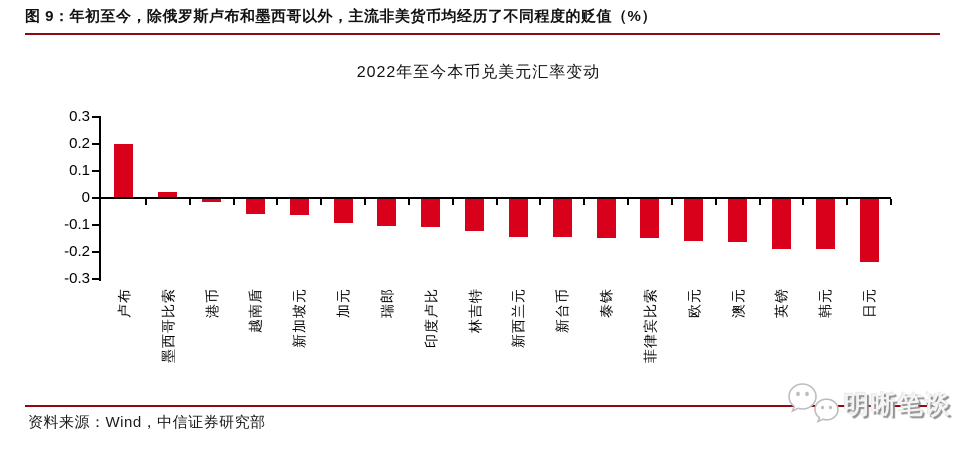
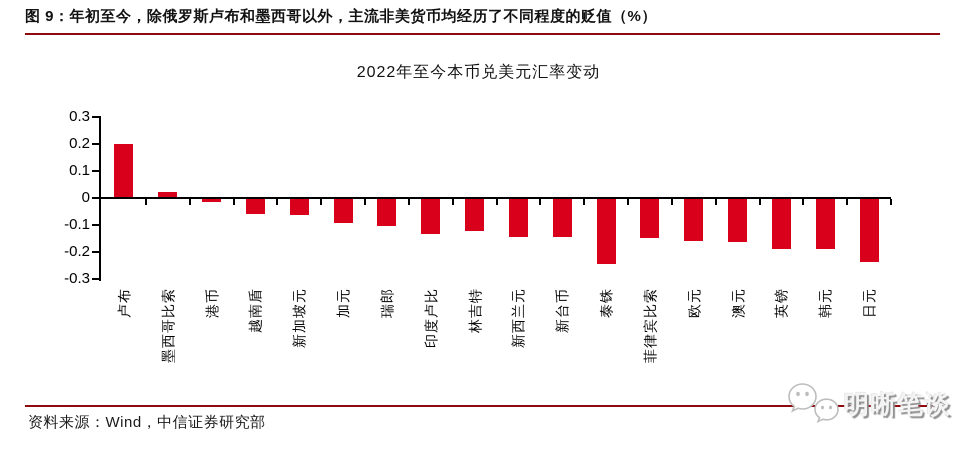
印度卢比: -0.10 -> -0.13
泰铢: -0.14 -> -0.24
